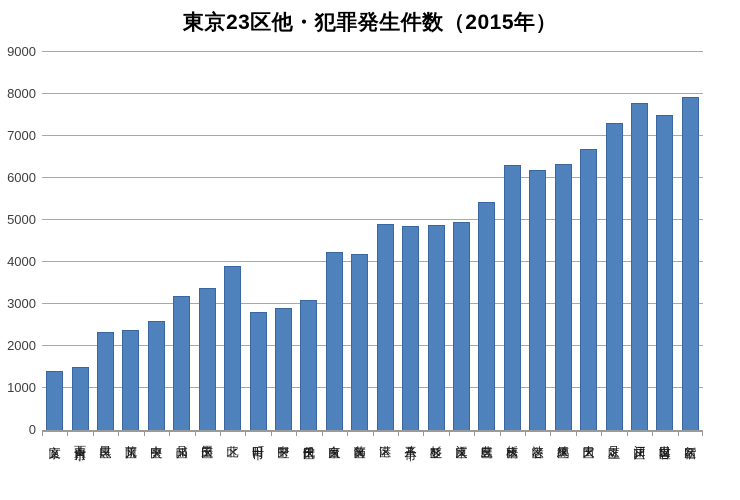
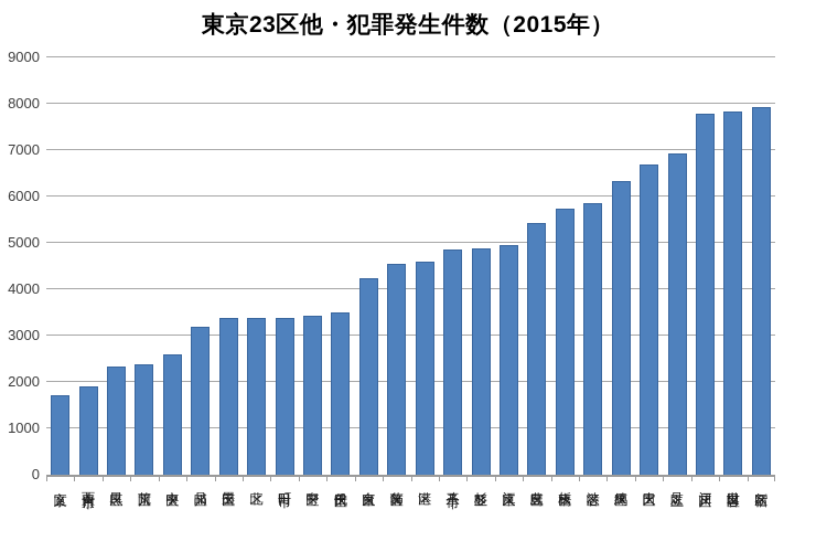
文京区: 1400 -> 1700
西東京市: 1500 -> 1900
北区: 3900 -> 3400
町田市: 2800 -> 3400
中野区: 2900 -> 3400
千代田区: 3100 -> 3500
葛飾区: 4200 -> 4500
港区: 4900 -> 4600
板橋区: 6300 -> 5700
渋谷区: 6200 -> 5900
足立区: 7300 -> 6900
世田谷区: 7500 -> 7800
